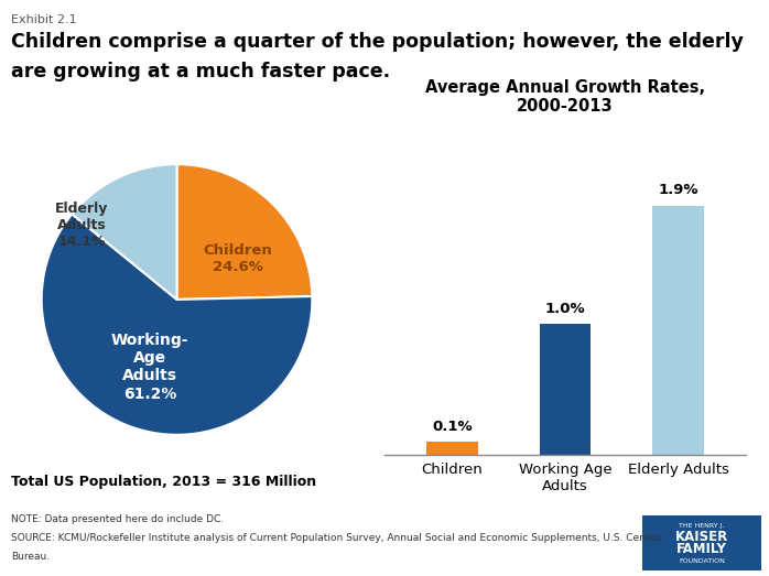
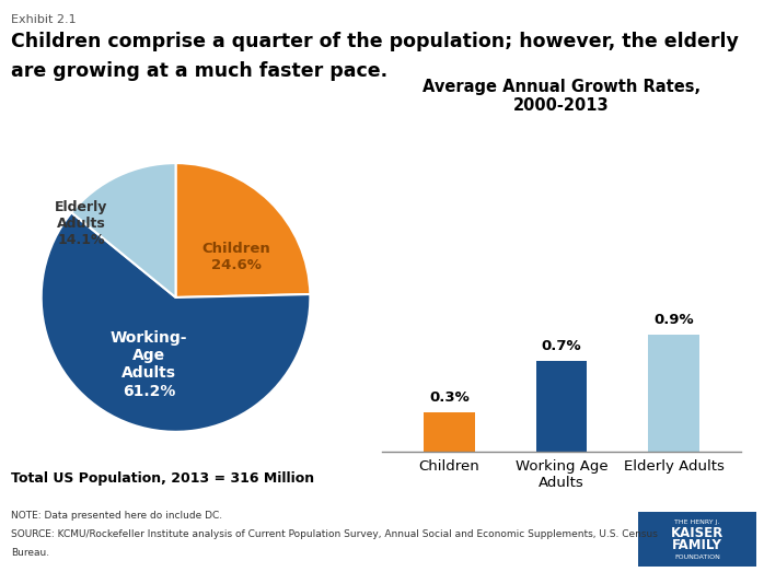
Children: 0.1% -> 0.3%
Working Age Adults: 1.0% -> 0.7%
Elderly Adults: 1.9% -> 0.9%
